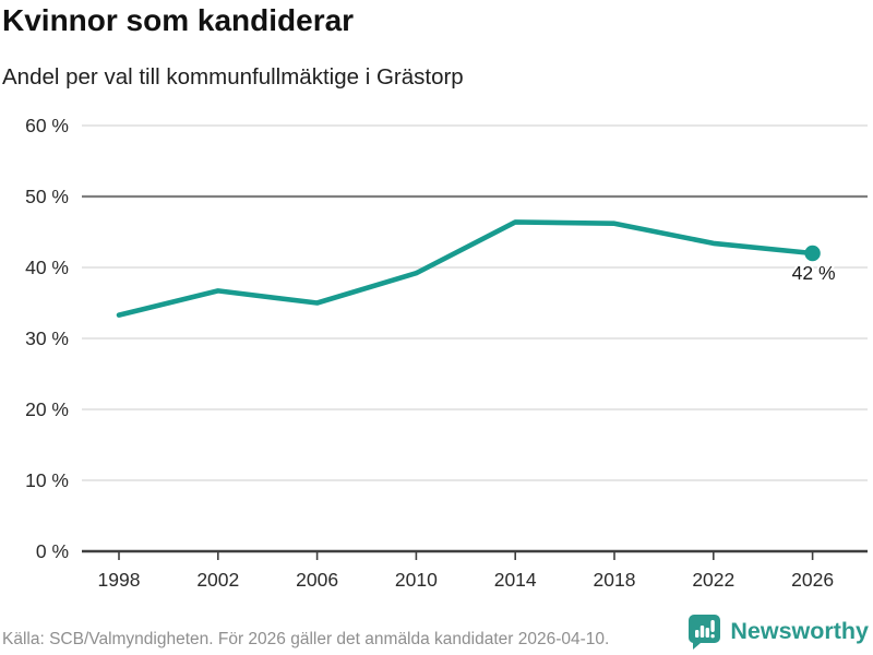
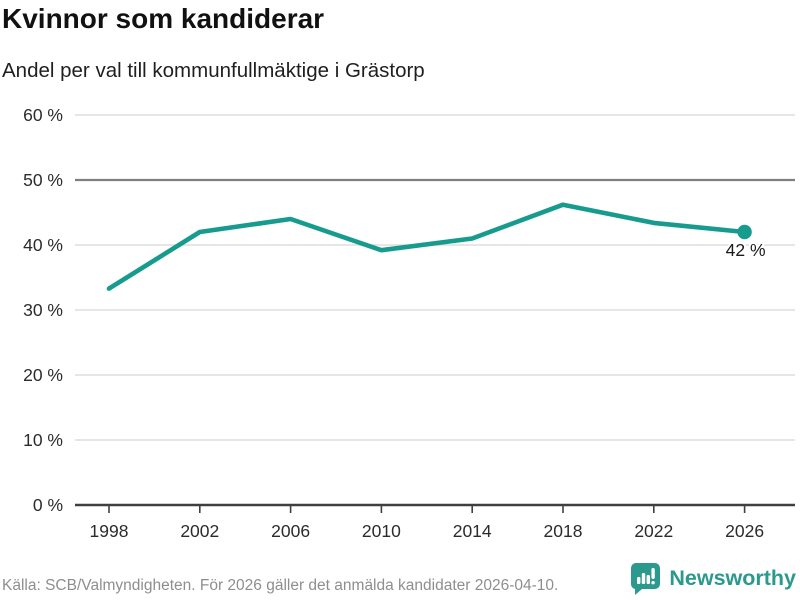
2002: 37% -> 42%
2006: 35% -> 44%
2014: 46% -> 41%
